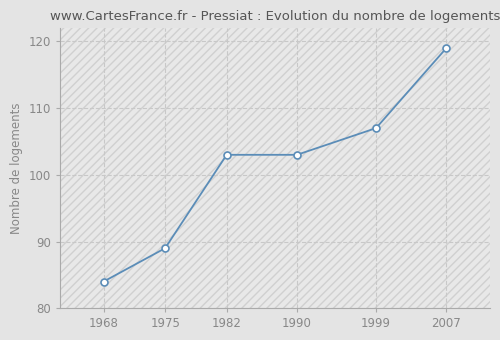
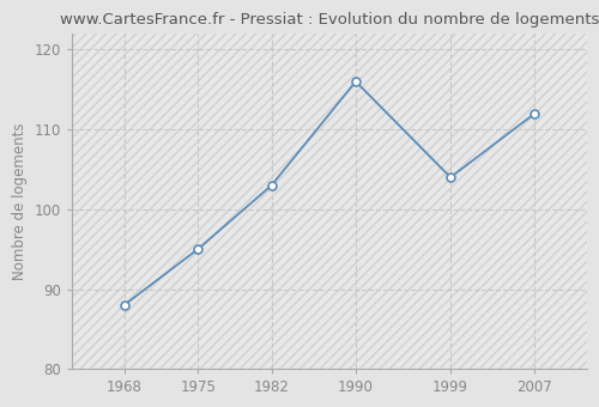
1968: 84 -> 88
1975: 89 -> 95
1990: 103 -> 116
1999: 107 -> 104
2007: 119 -> 112
